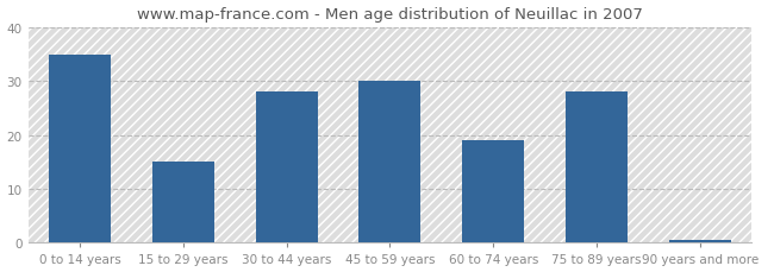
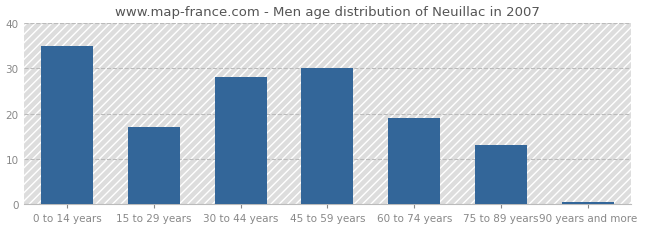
15 to 29 years: 15.0 -> 17.0
75 to 89 years: 28.0 -> 13.0
